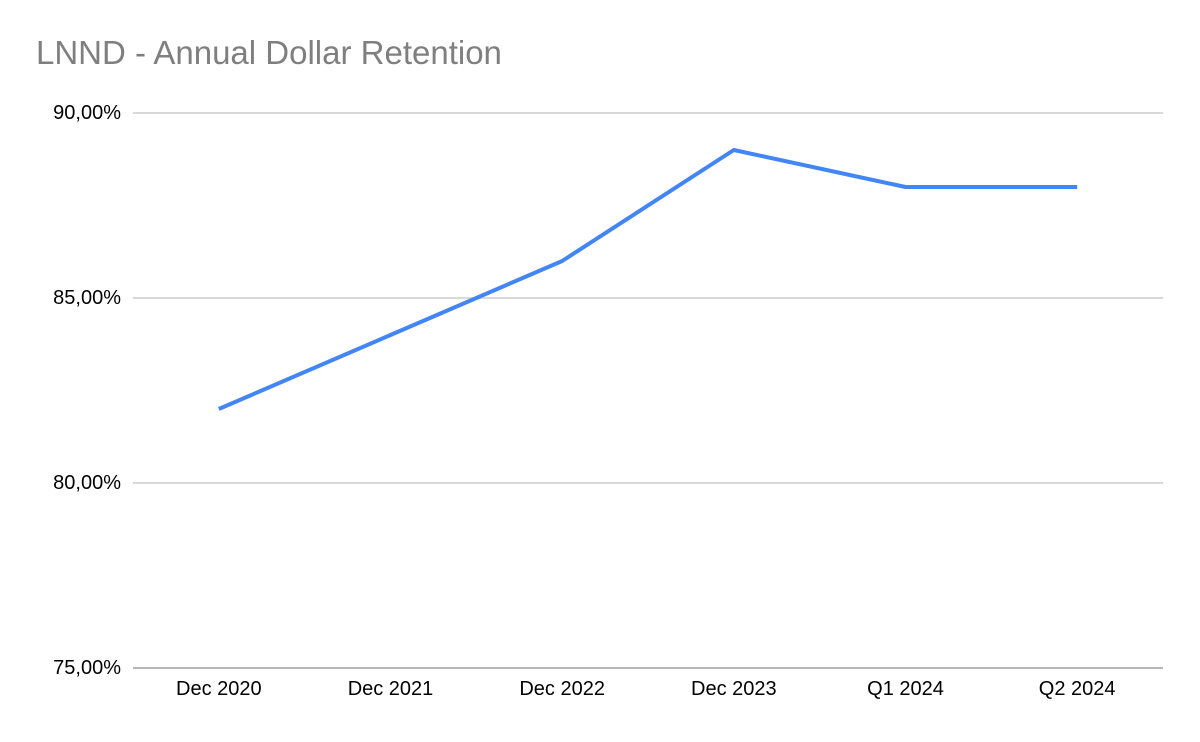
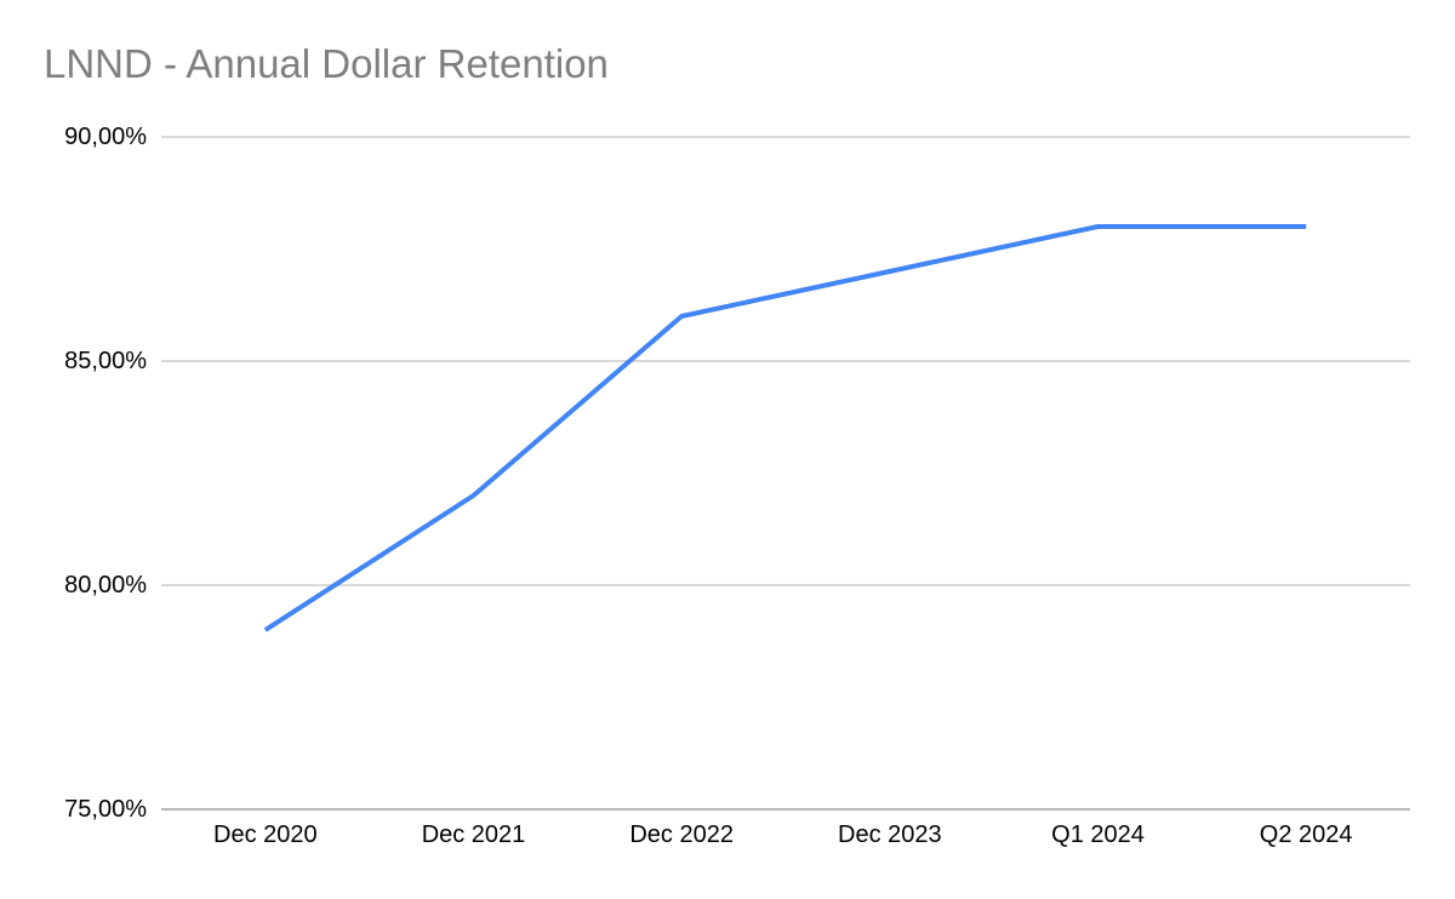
Dec 2020: 82% -> 79%
Dec 2021: 84% -> 82%
Dec 2023: 89% -> 87%
